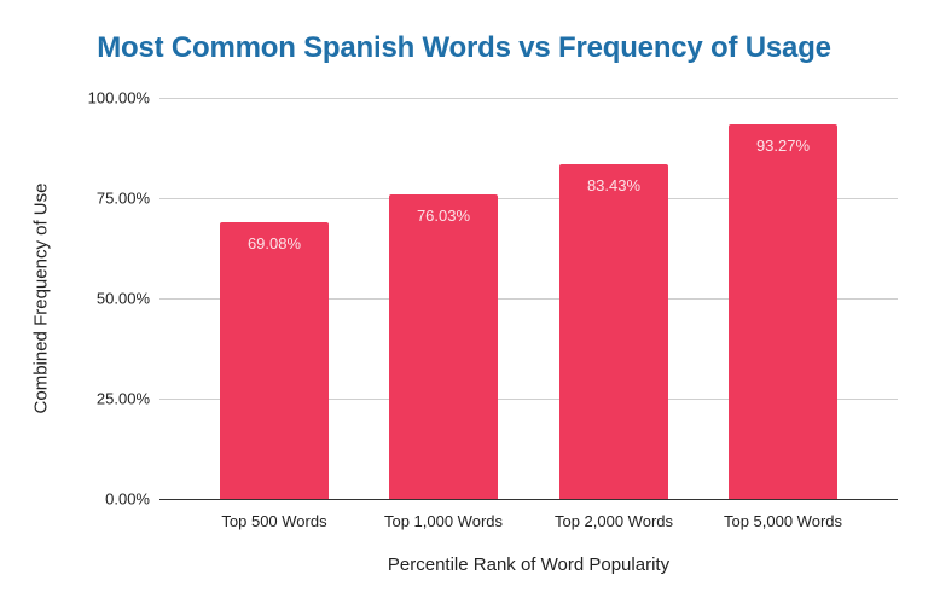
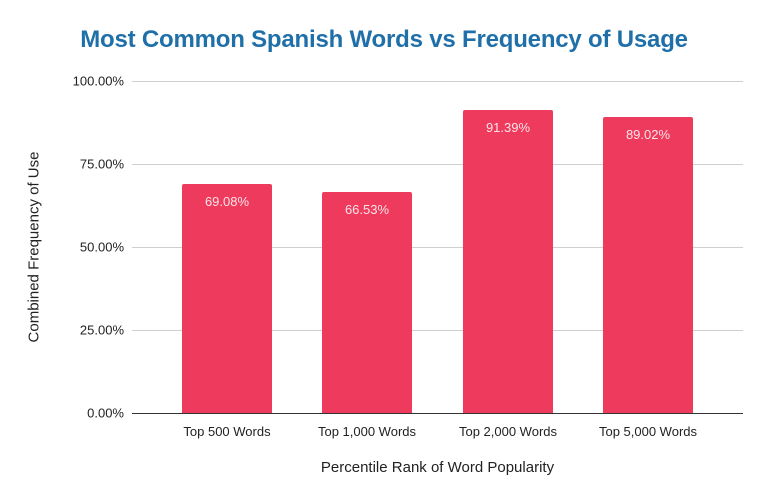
Top 1,000 Words: 76.03% -> 66.53%
Top 2,000 Words: 83.43% -> 91.39%
Top 5,000 Words: 93.27% -> 89.02%
